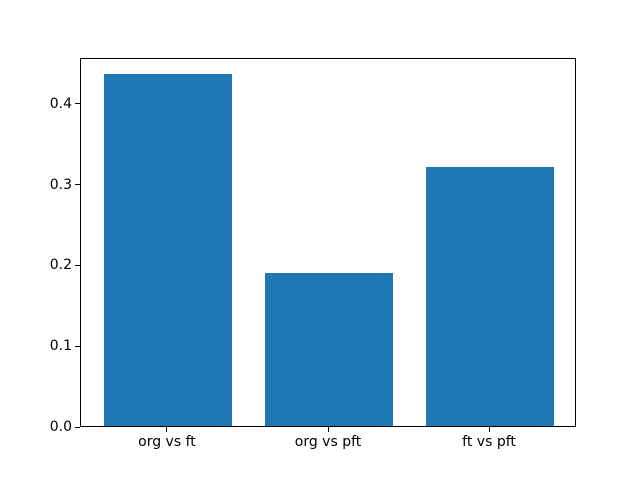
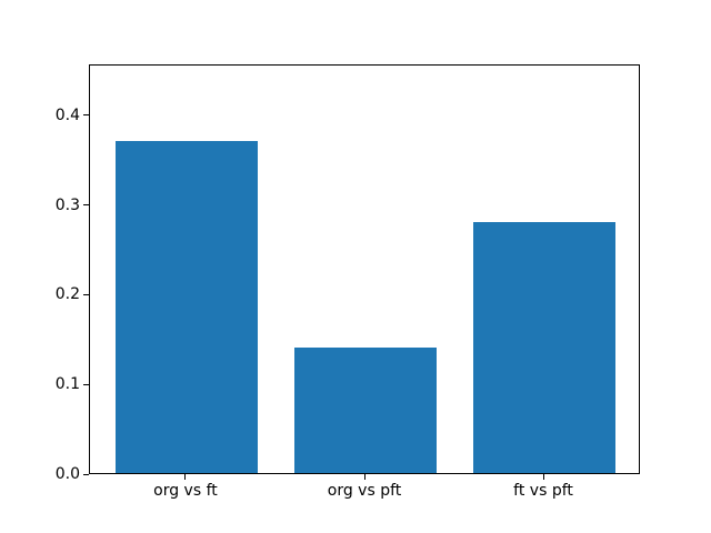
org vs ft: 0.44 -> 0.37
org vs pft: 0.19 -> 0.14
ft vs pft: 0.32 -> 0.28
